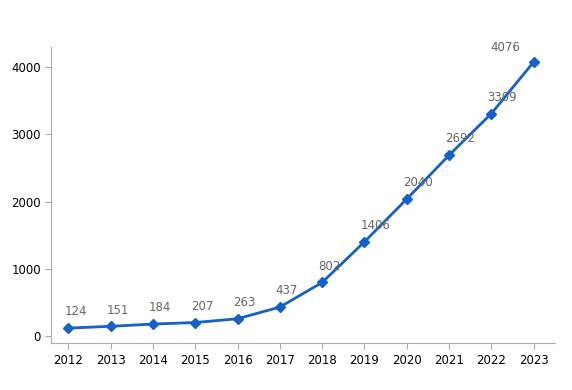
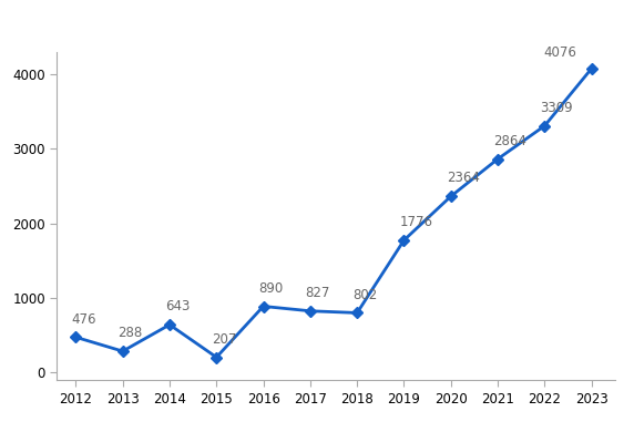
2012: 124 -> 476
2013: 151 -> 288
2014: 184 -> 643
2016: 263 -> 890
2017: 437 -> 827
2019: 1406 -> 1776
2020: 2040 -> 2364
2021: 2692 -> 2864
